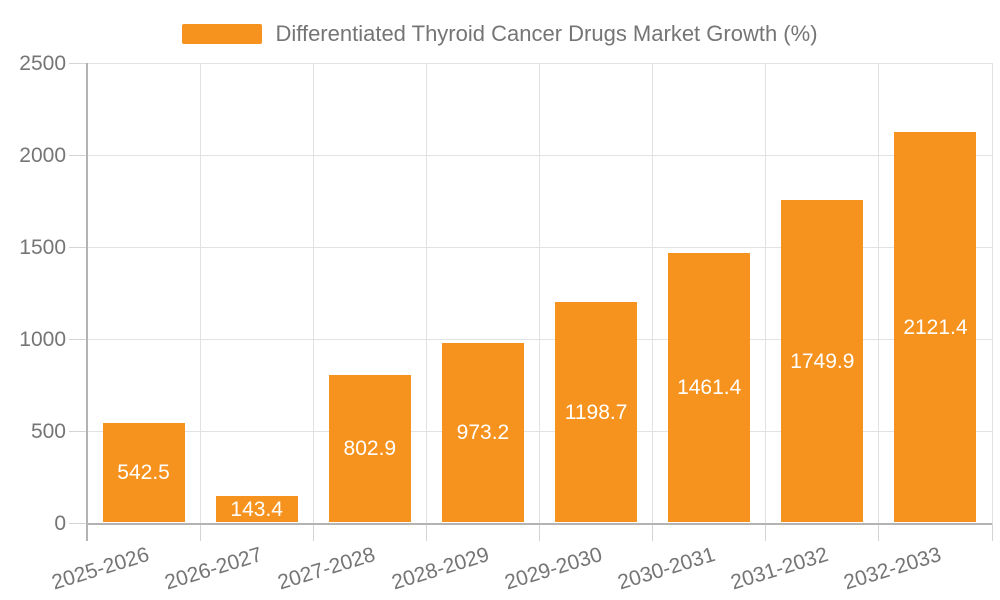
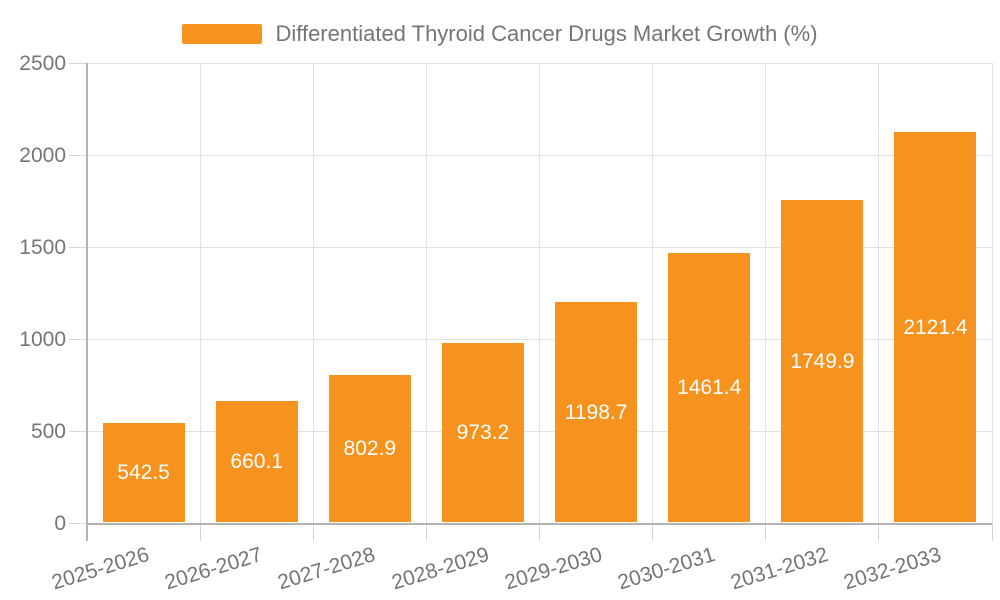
2026-2027: 143.4 -> 660.1
